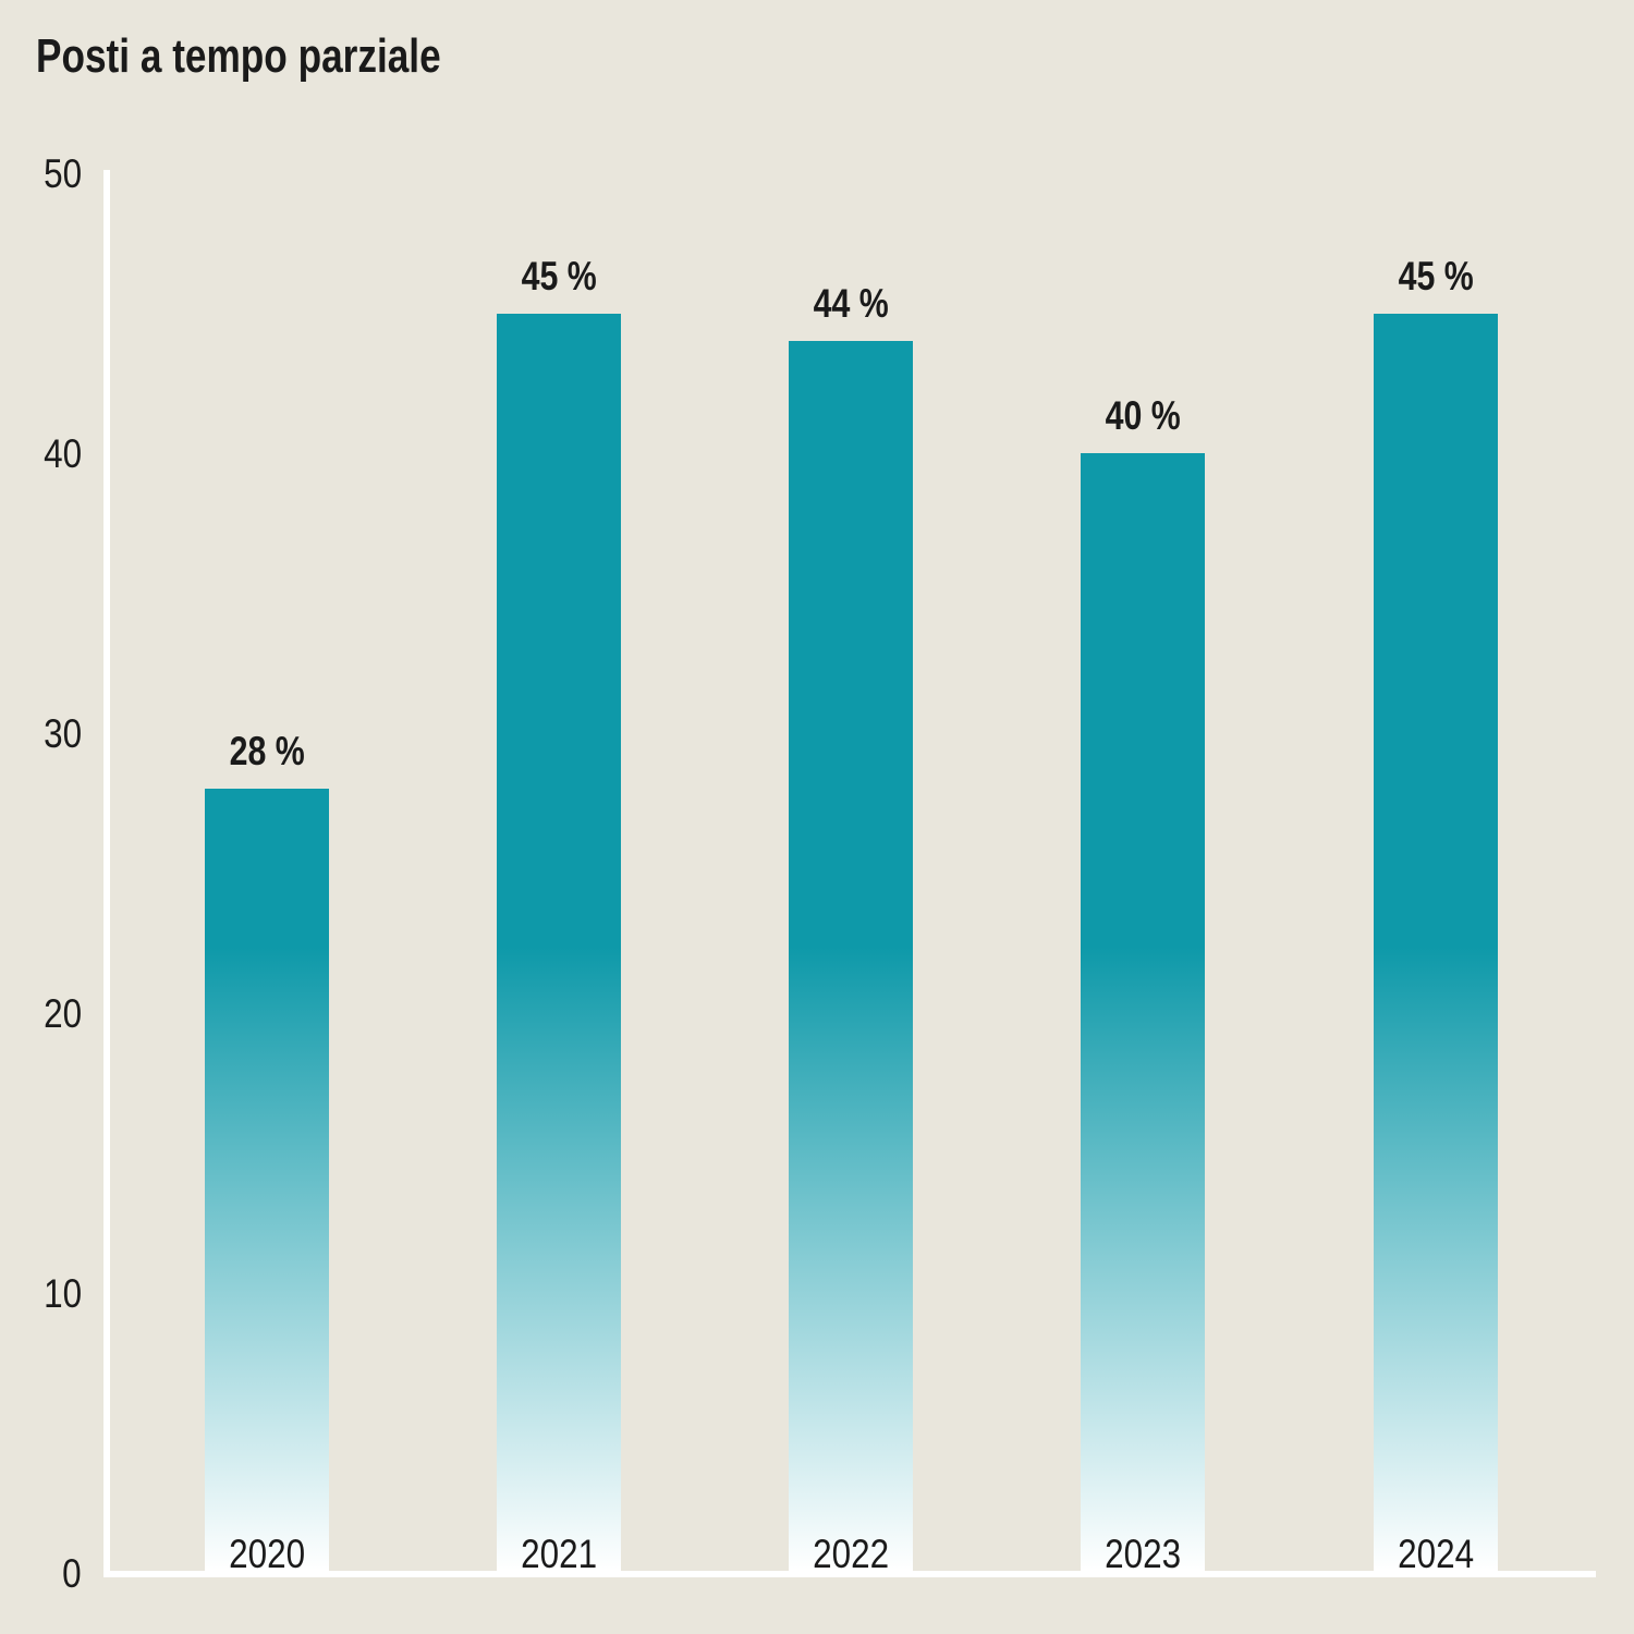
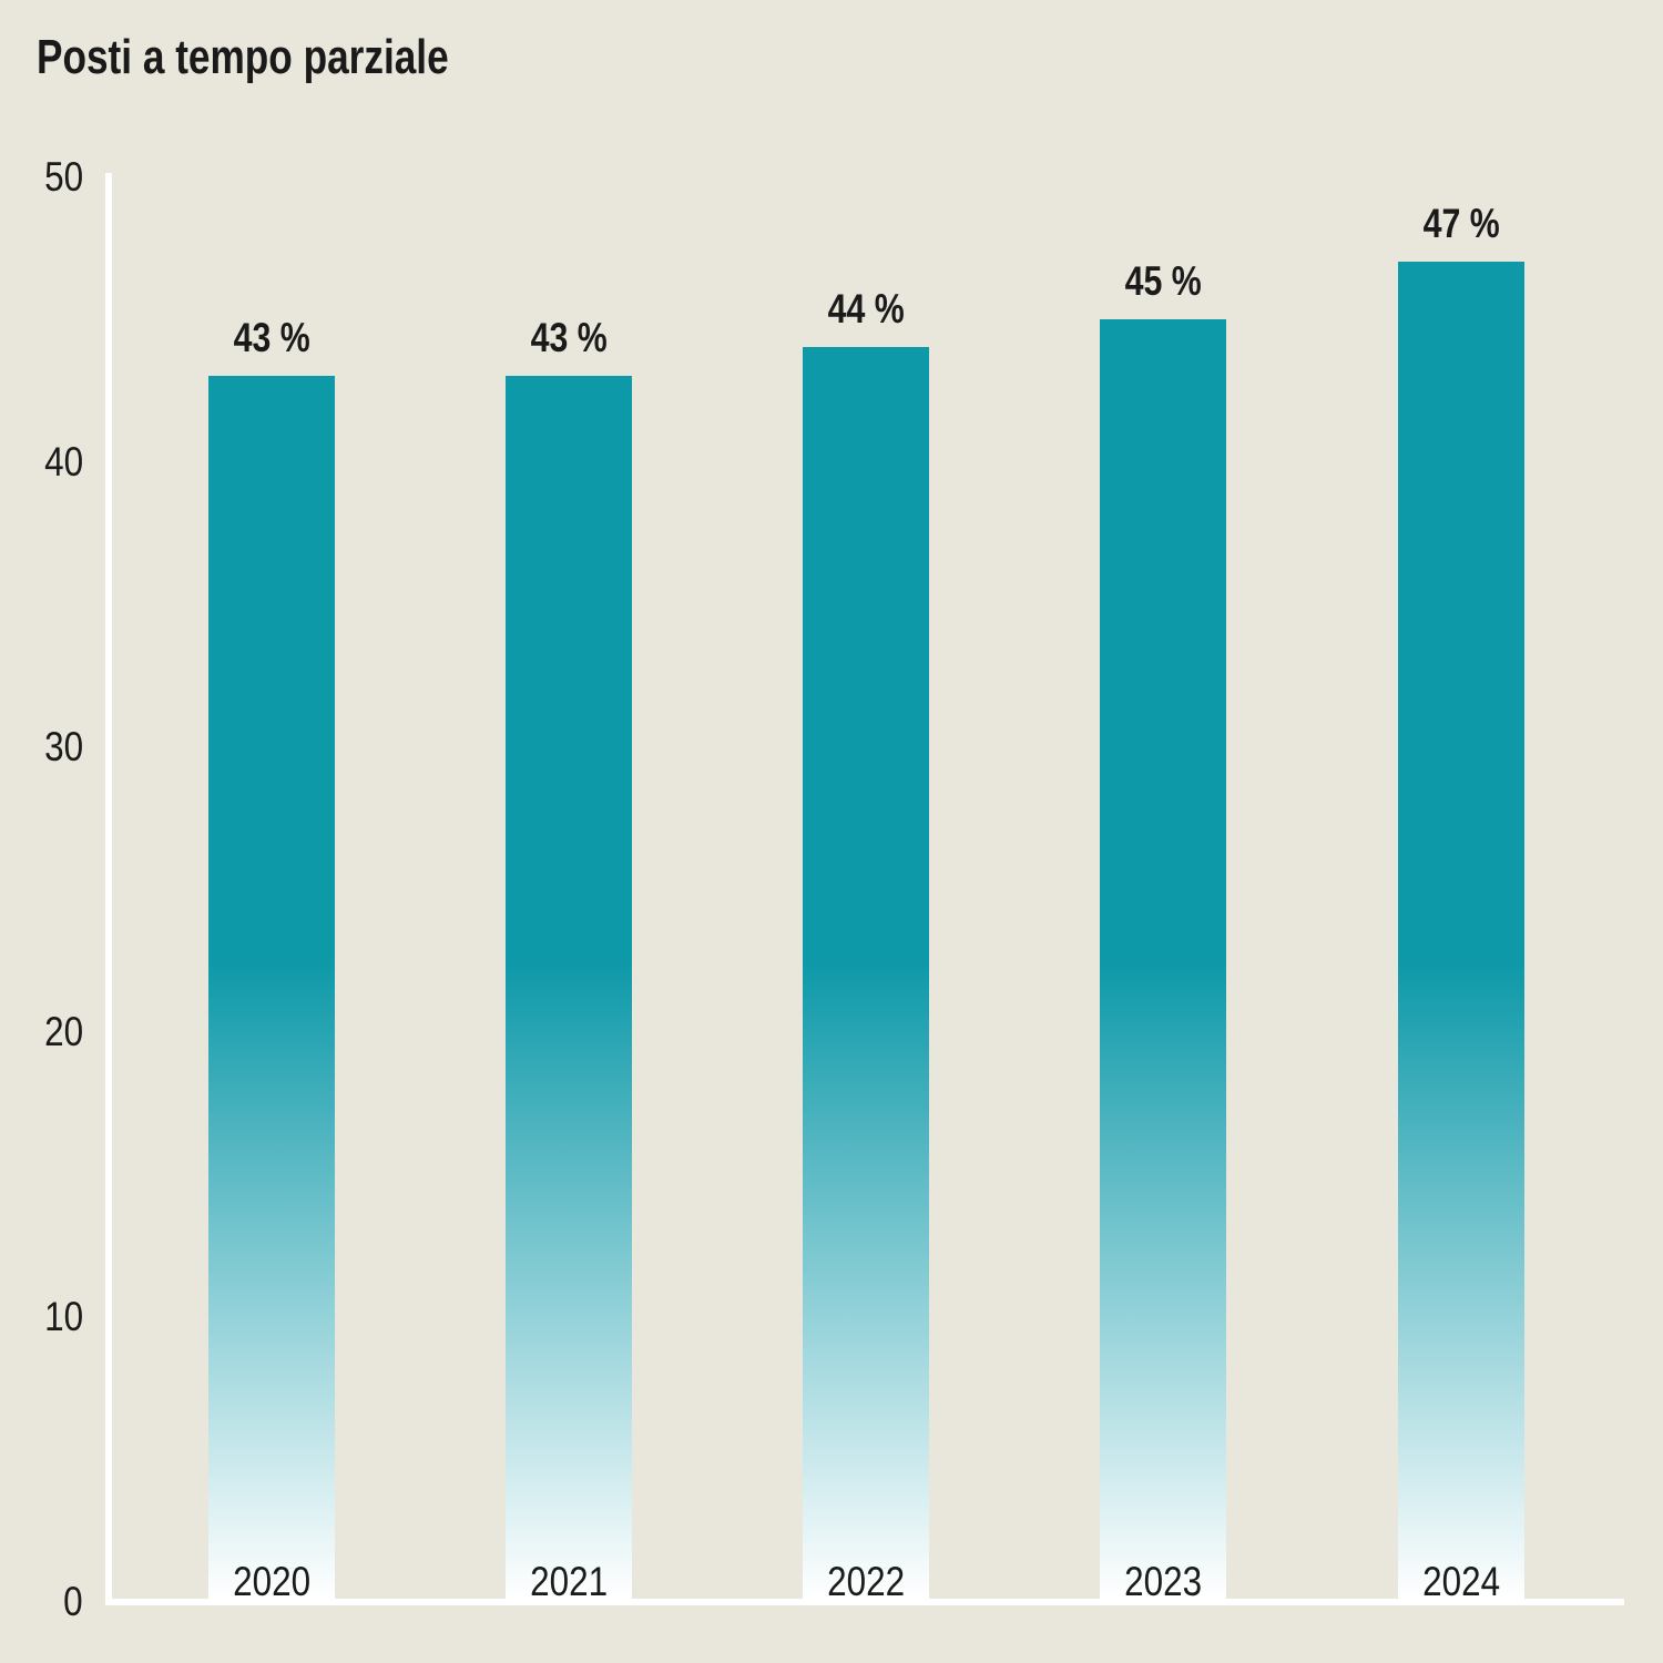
2020: 28 -> 43
2021: 45 -> 43
2023: 40 -> 45
2024: 45 -> 47
